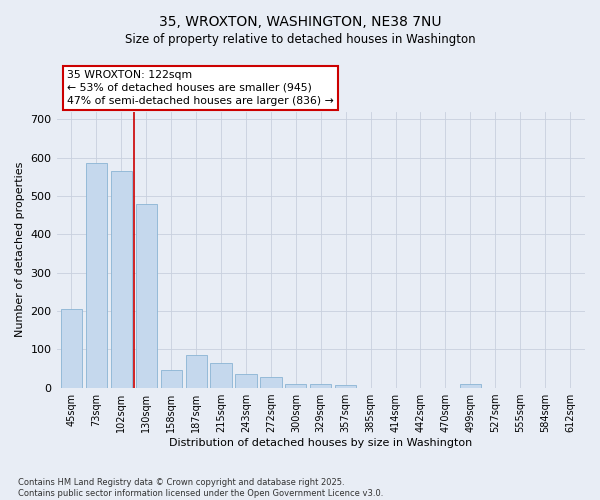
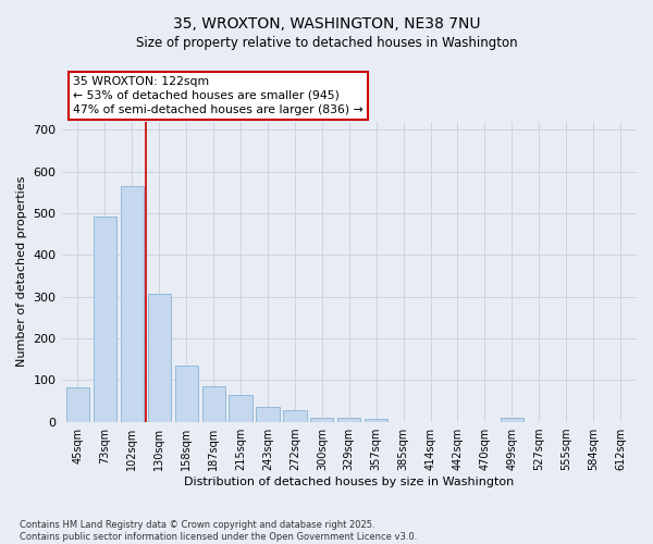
45sqm: 205 -> 82
73sqm: 585 -> 493
130sqm: 480 -> 308
158sqm: 45 -> 135
